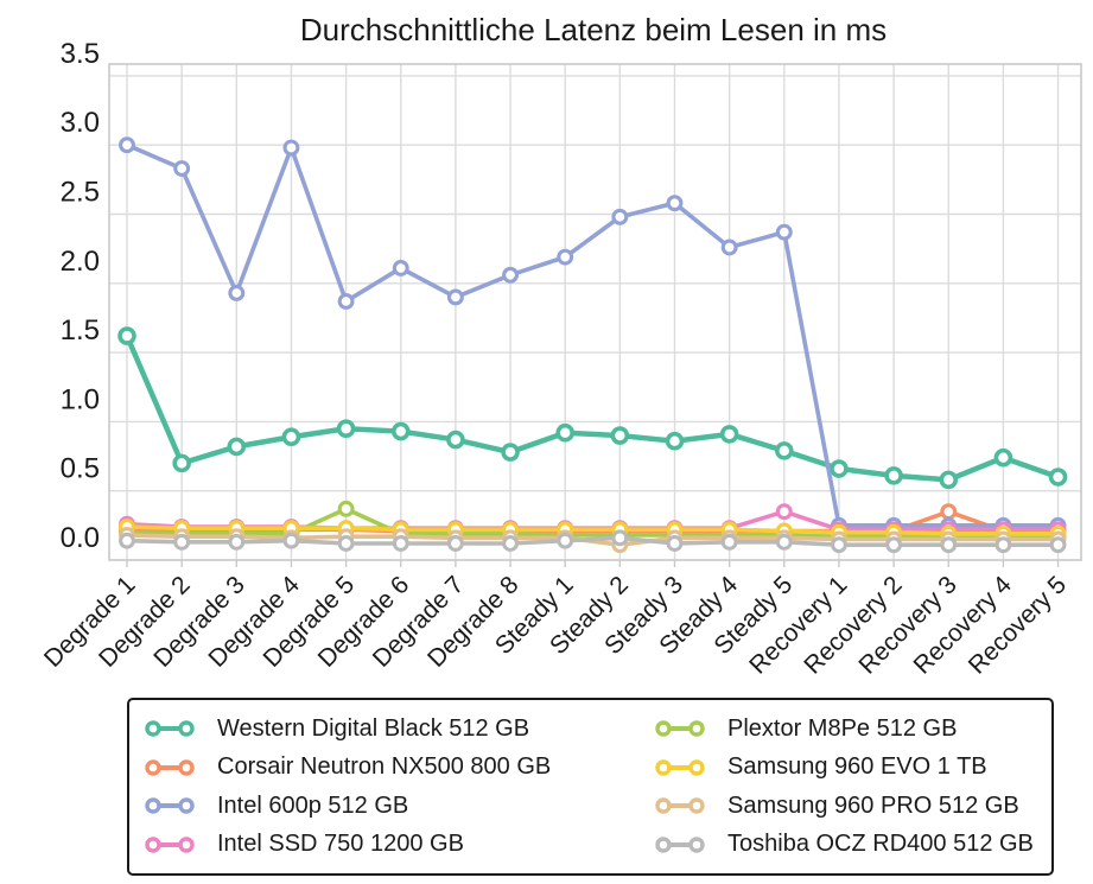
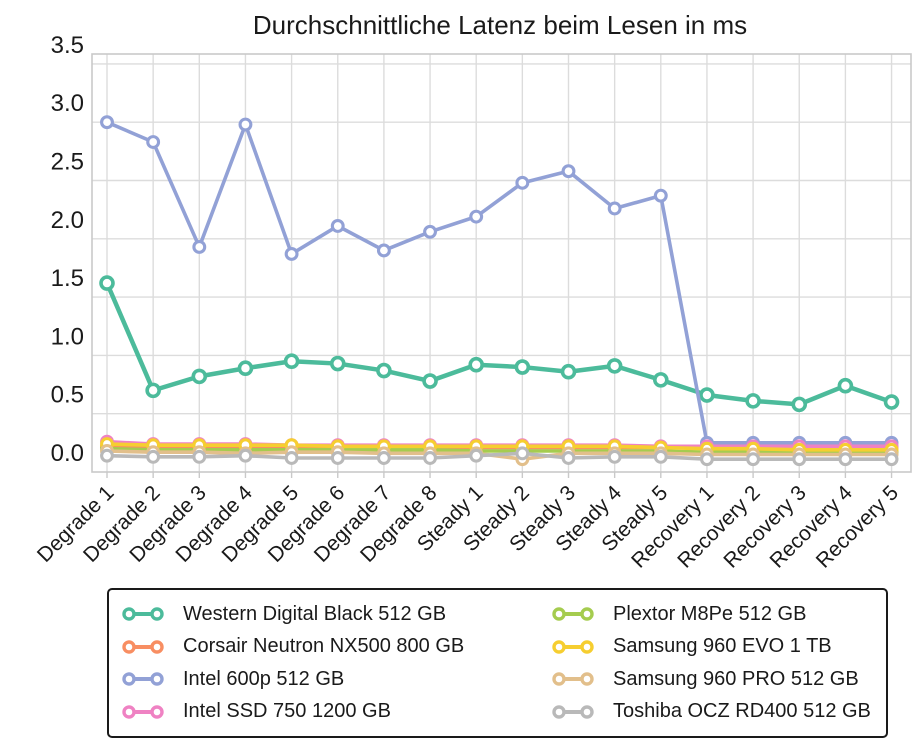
Plextor M8Pe 512 GB/Degrade 5: 0.37 -> 0.19
Intel SSD 750 1200 GB/Steady 5: 0.35 -> 0.22
Corsair Neutron NX500 800 GB/Recovery 3: 0.35 -> 0.21
